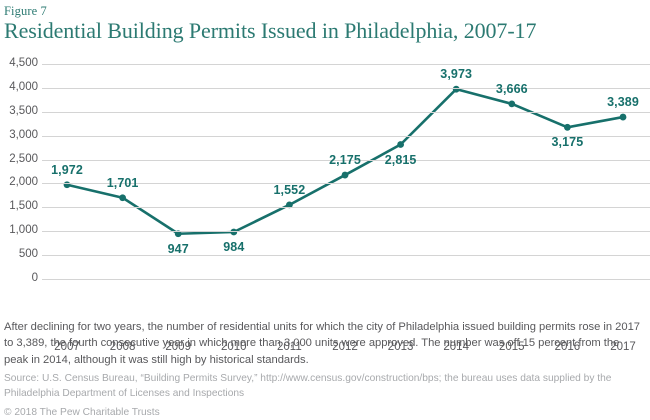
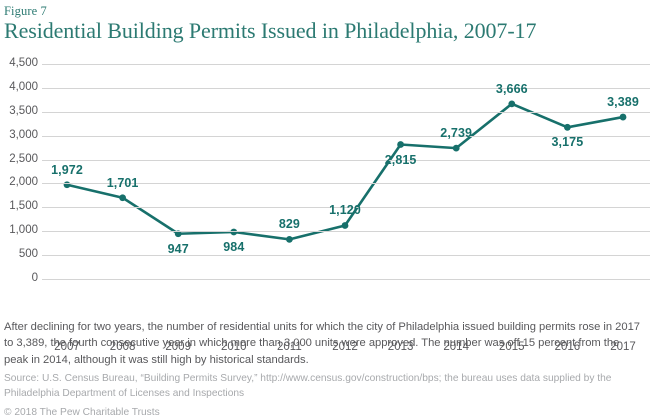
2011: 1,552 -> 829
2012: 2,175 -> 1,120
2014: 3,973 -> 2,739
